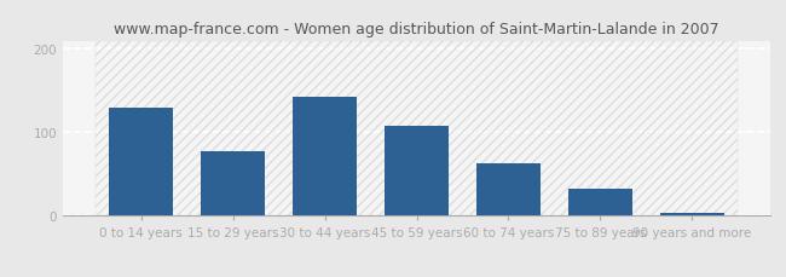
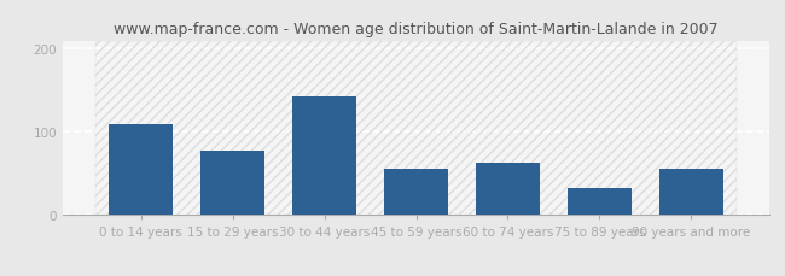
0 to 14 years: 130 -> 110
45 to 59 years: 108 -> 56
90 years and more: 3 -> 56
